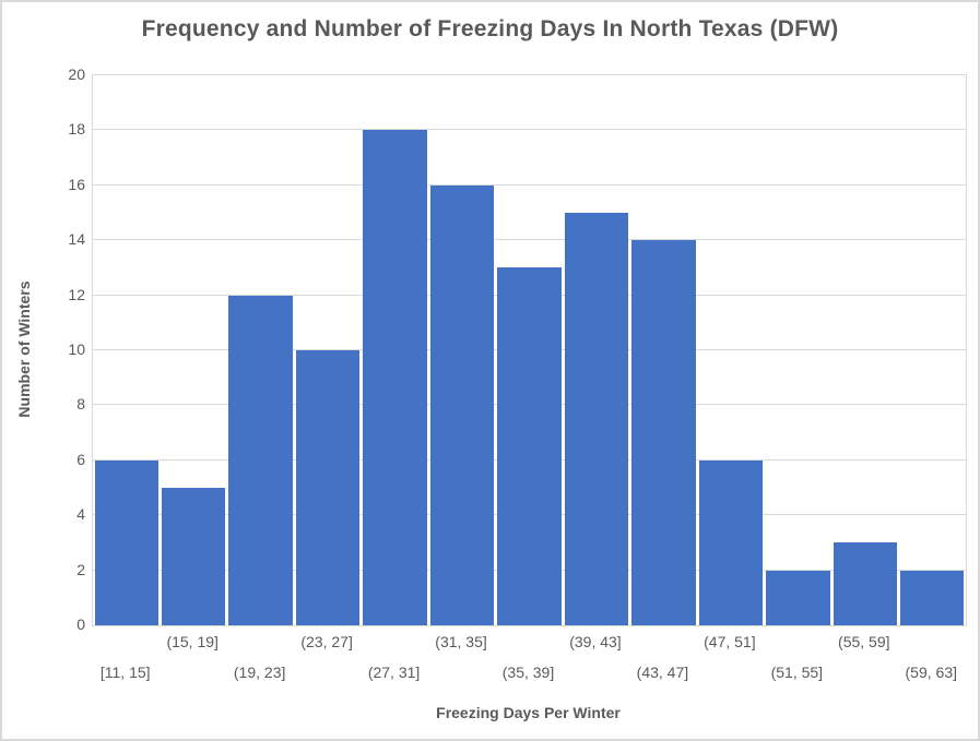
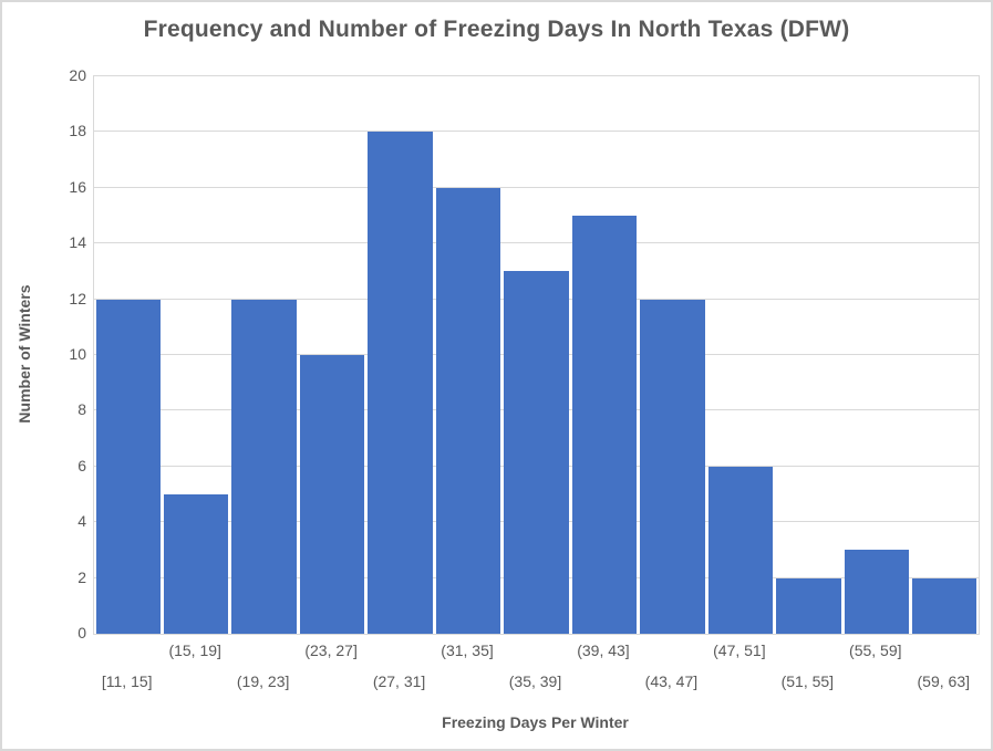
[11, 15]: 6 -> 12
(43, 47]: 14 -> 12
